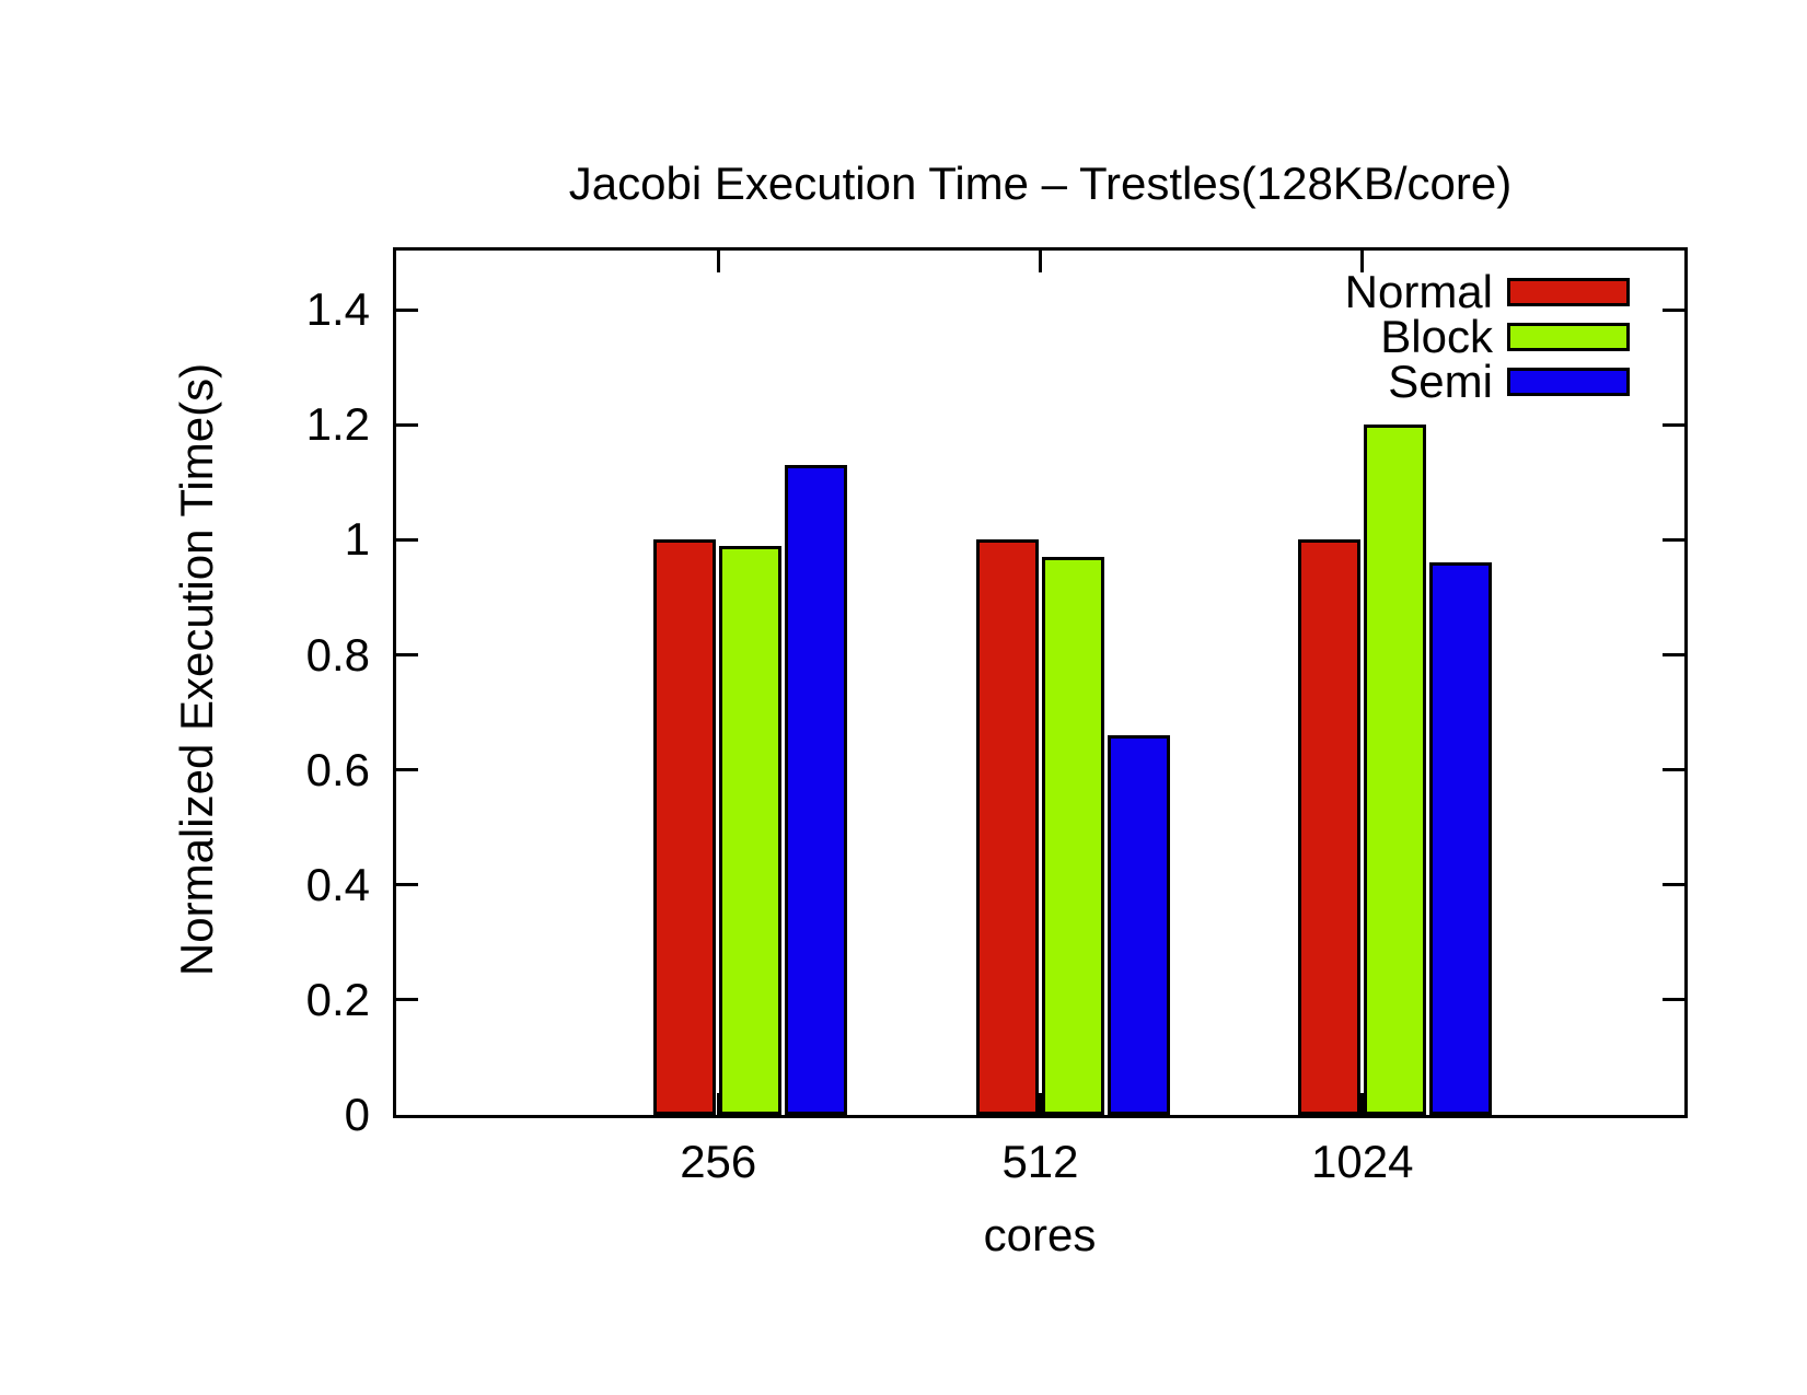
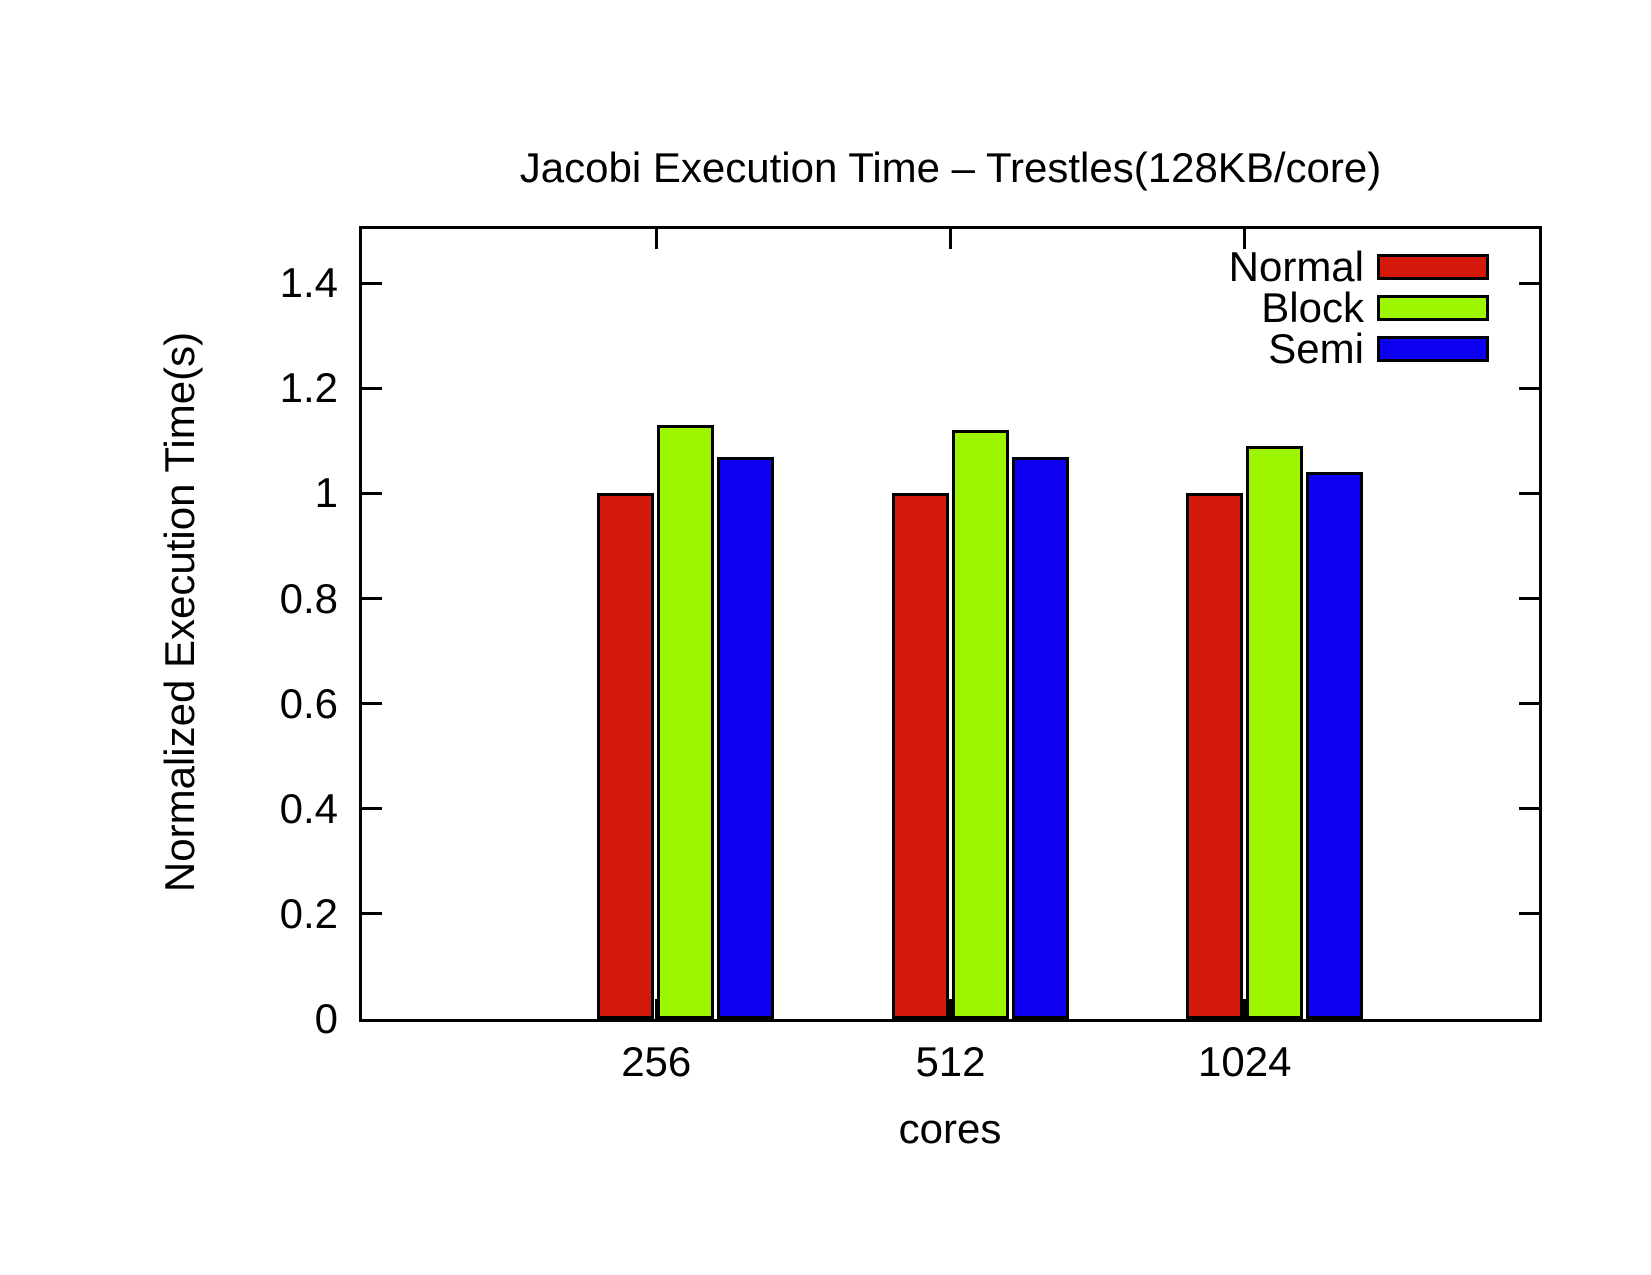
Block/256: 0.99 -> 1.13
Semi/256: 1.13 -> 1.07
Block/512: 0.97 -> 1.12
Semi/512: 0.66 -> 1.07
Block/1024: 1.20 -> 1.09
Semi/1024: 0.96 -> 1.04
